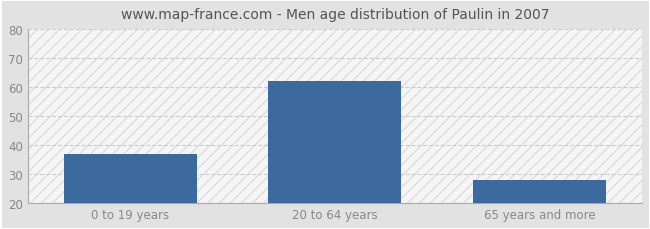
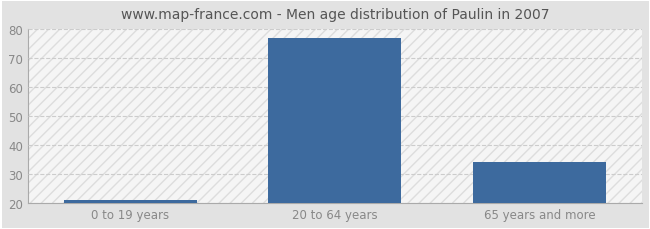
0 to 19 years: 37 -> 21
20 to 64 years: 62 -> 77
65 years and more: 28 -> 34
